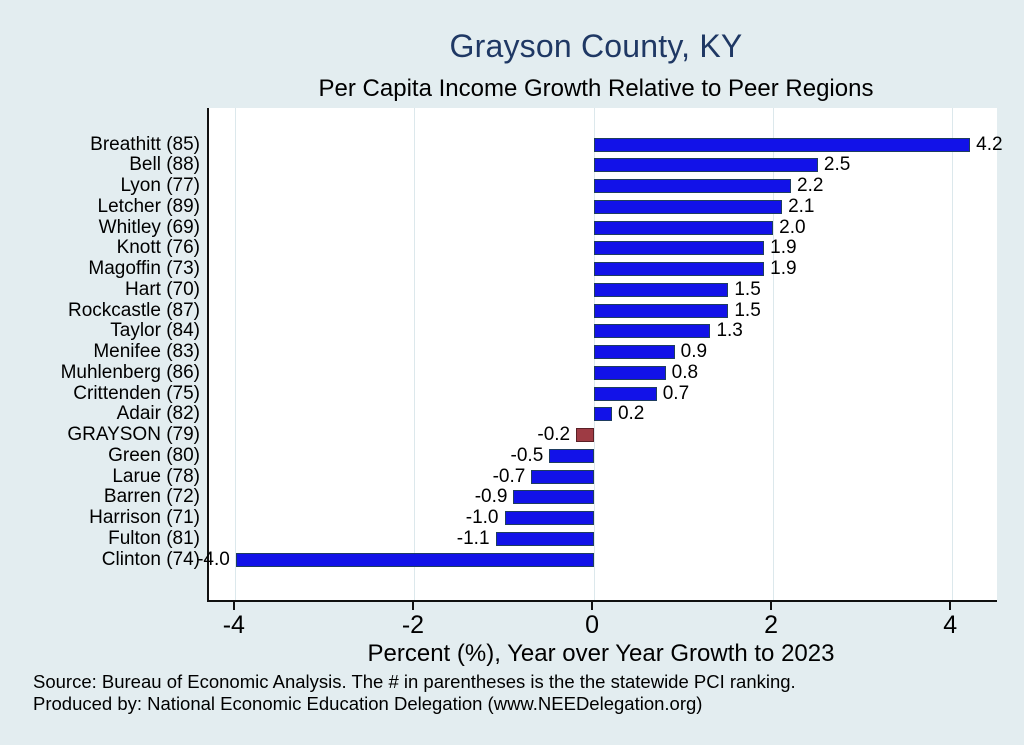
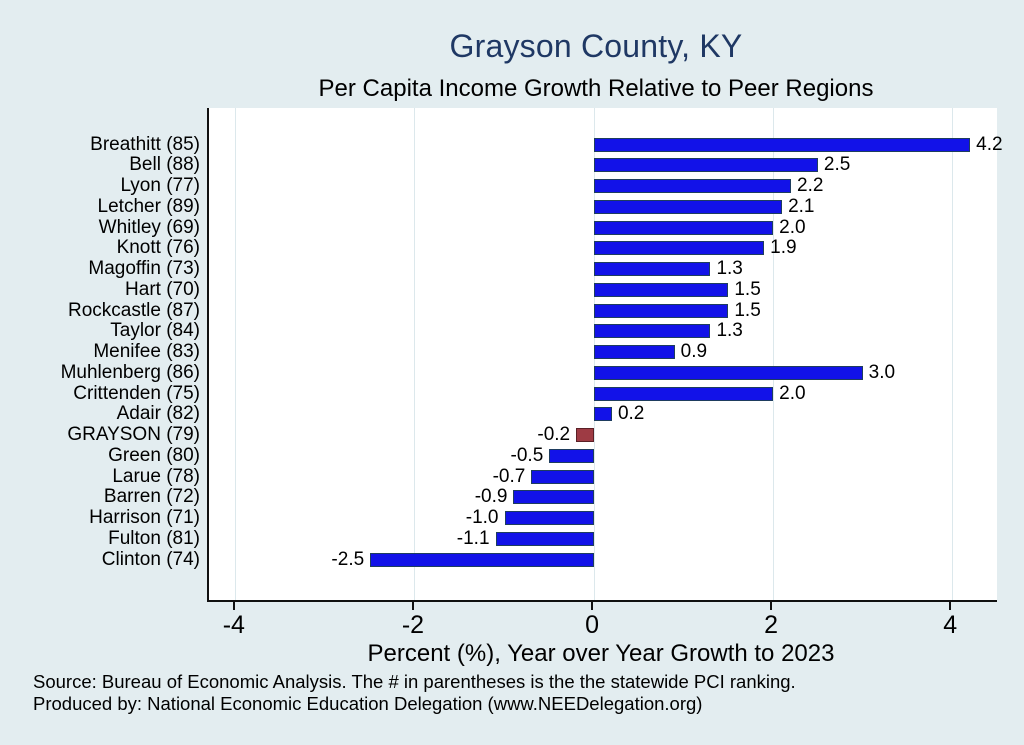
Magoffin (73): 1.9 -> 1.3
Muhlenberg (86): 0.8 -> 3.0
Crittenden (75): 0.7 -> 2.0
Clinton (74): -4.0 -> -2.5
